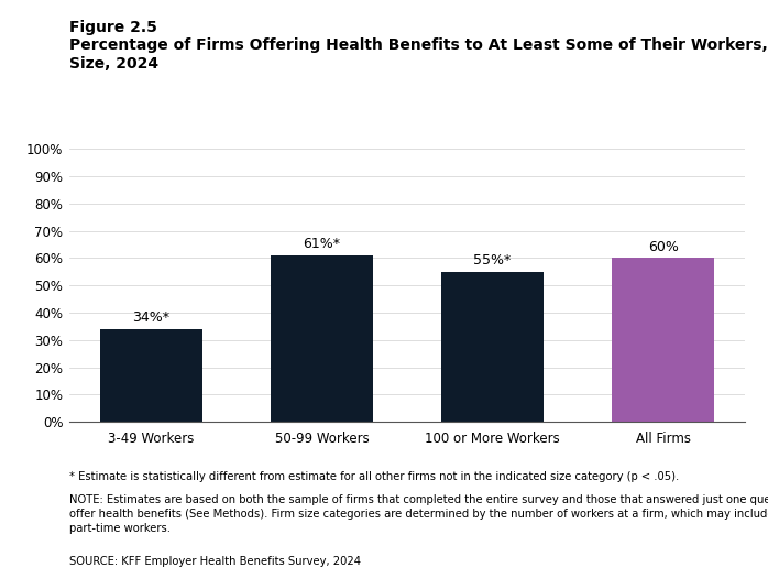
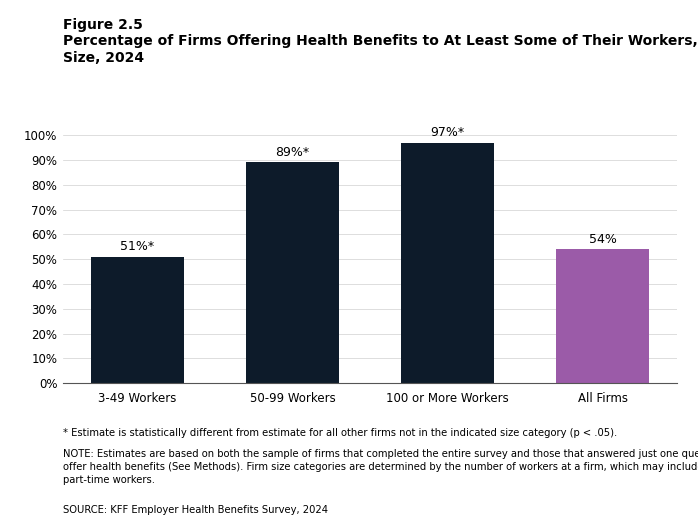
3-49 Workers: 34%* -> 51%*
50-99 Workers: 61%* -> 89%*
100 or More Workers: 55%* -> 97%*
All Firms: 60% -> 54%
